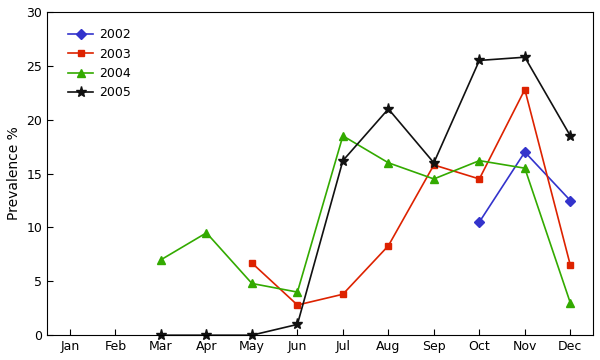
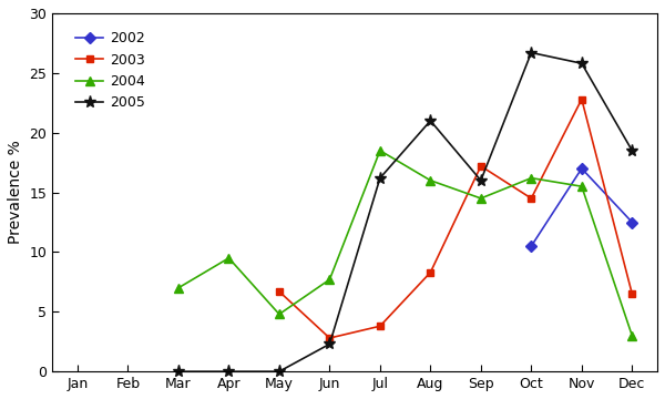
2004/Jun: 4.0 -> 7.7
2005/Jun: 1.0 -> 2.3
2003/Sep: 15.8 -> 17.2
2005/Oct: 25.5 -> 26.7
